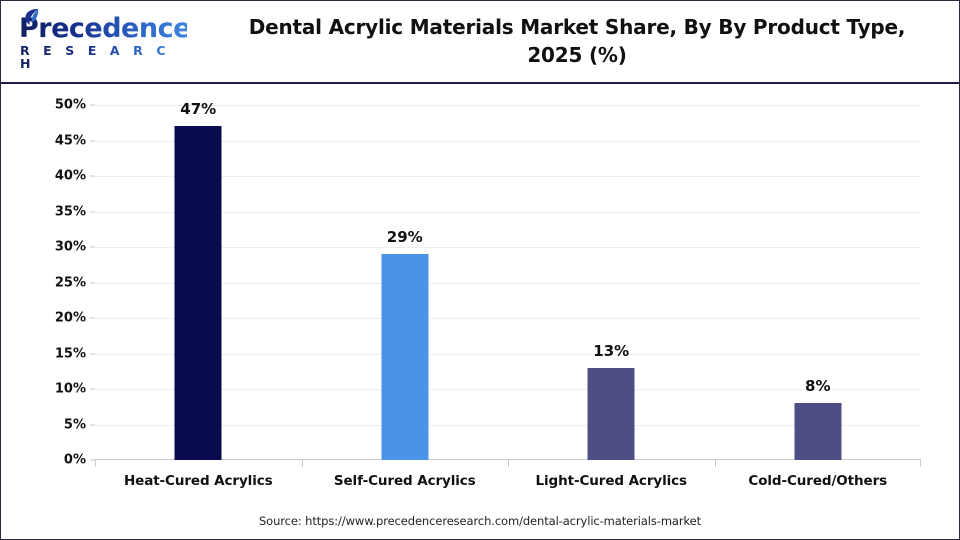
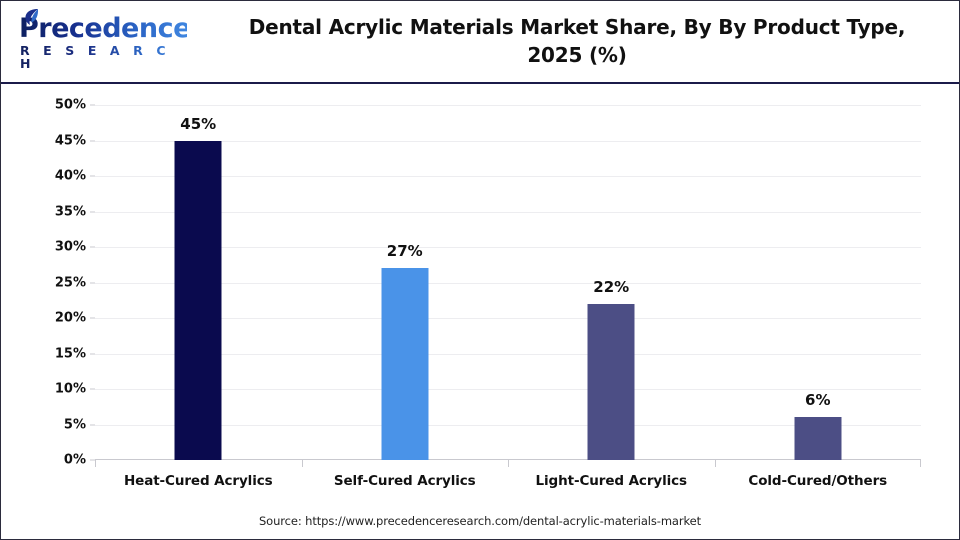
Heat-Cured Acrylics: 47% -> 45%
Self-Cured Acrylics: 29% -> 27%
Light-Cured Acrylics: 13% -> 22%
Cold-Cured/Others: 8% -> 6%
